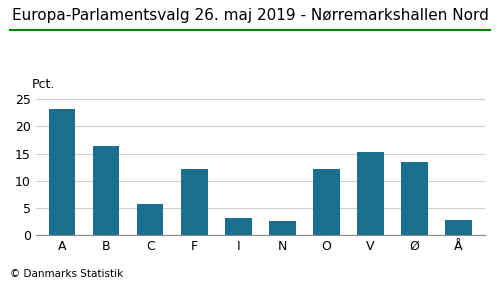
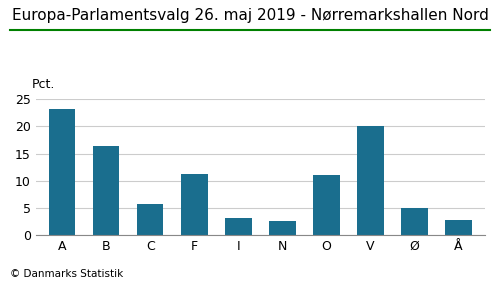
F: 12.2 -> 11.2
O: 12.2 -> 11.0
V: 15.2 -> 20.0
Ø: 13.4 -> 5.0
